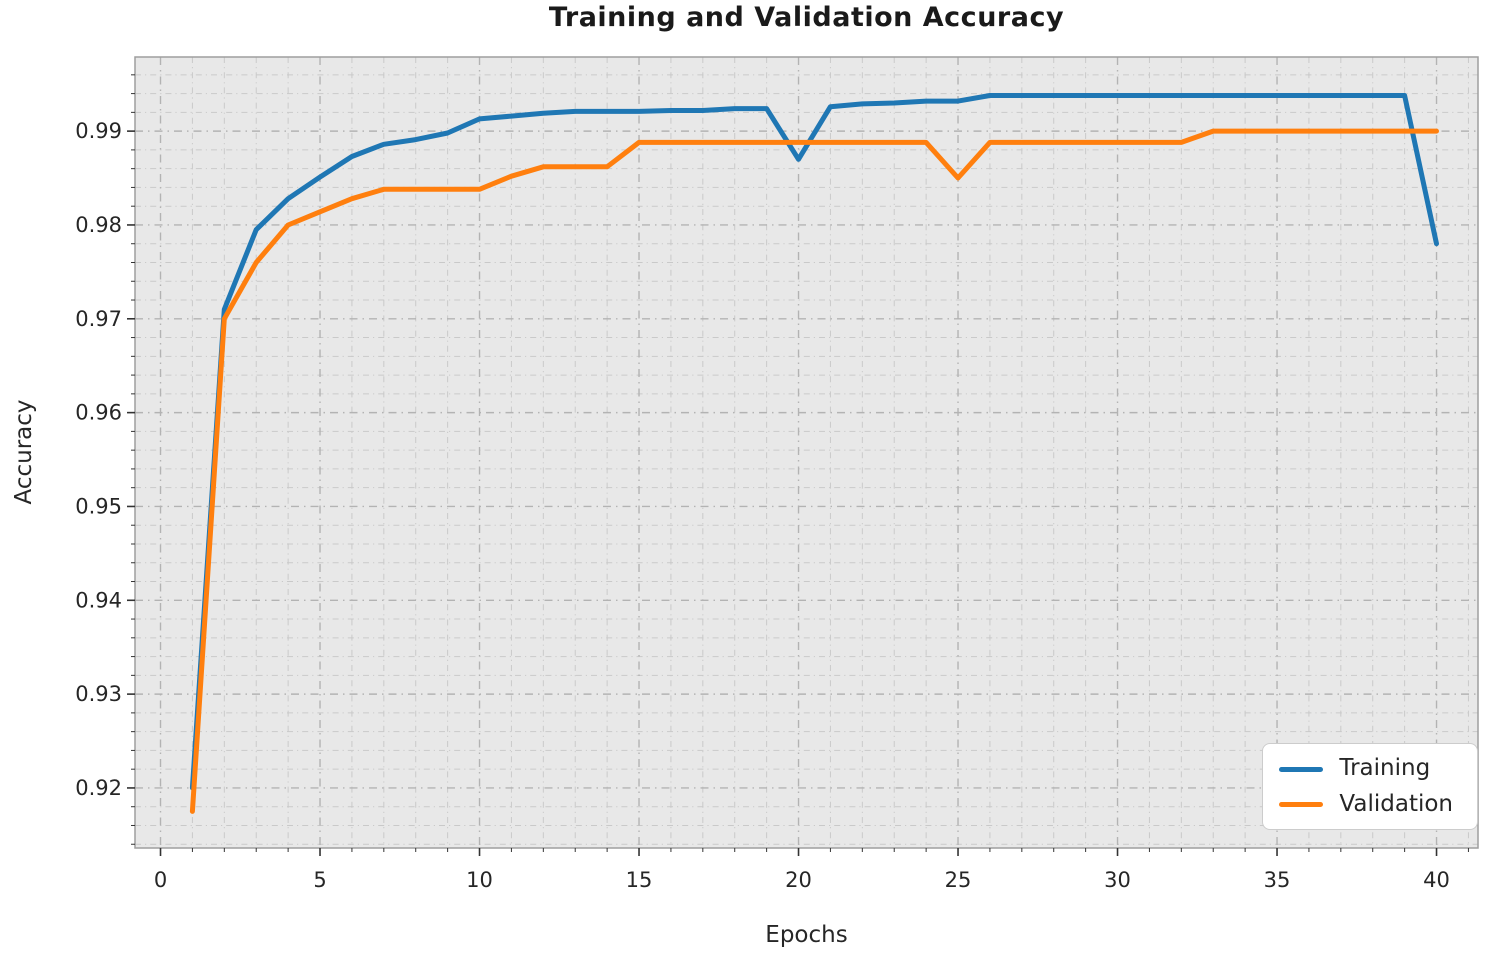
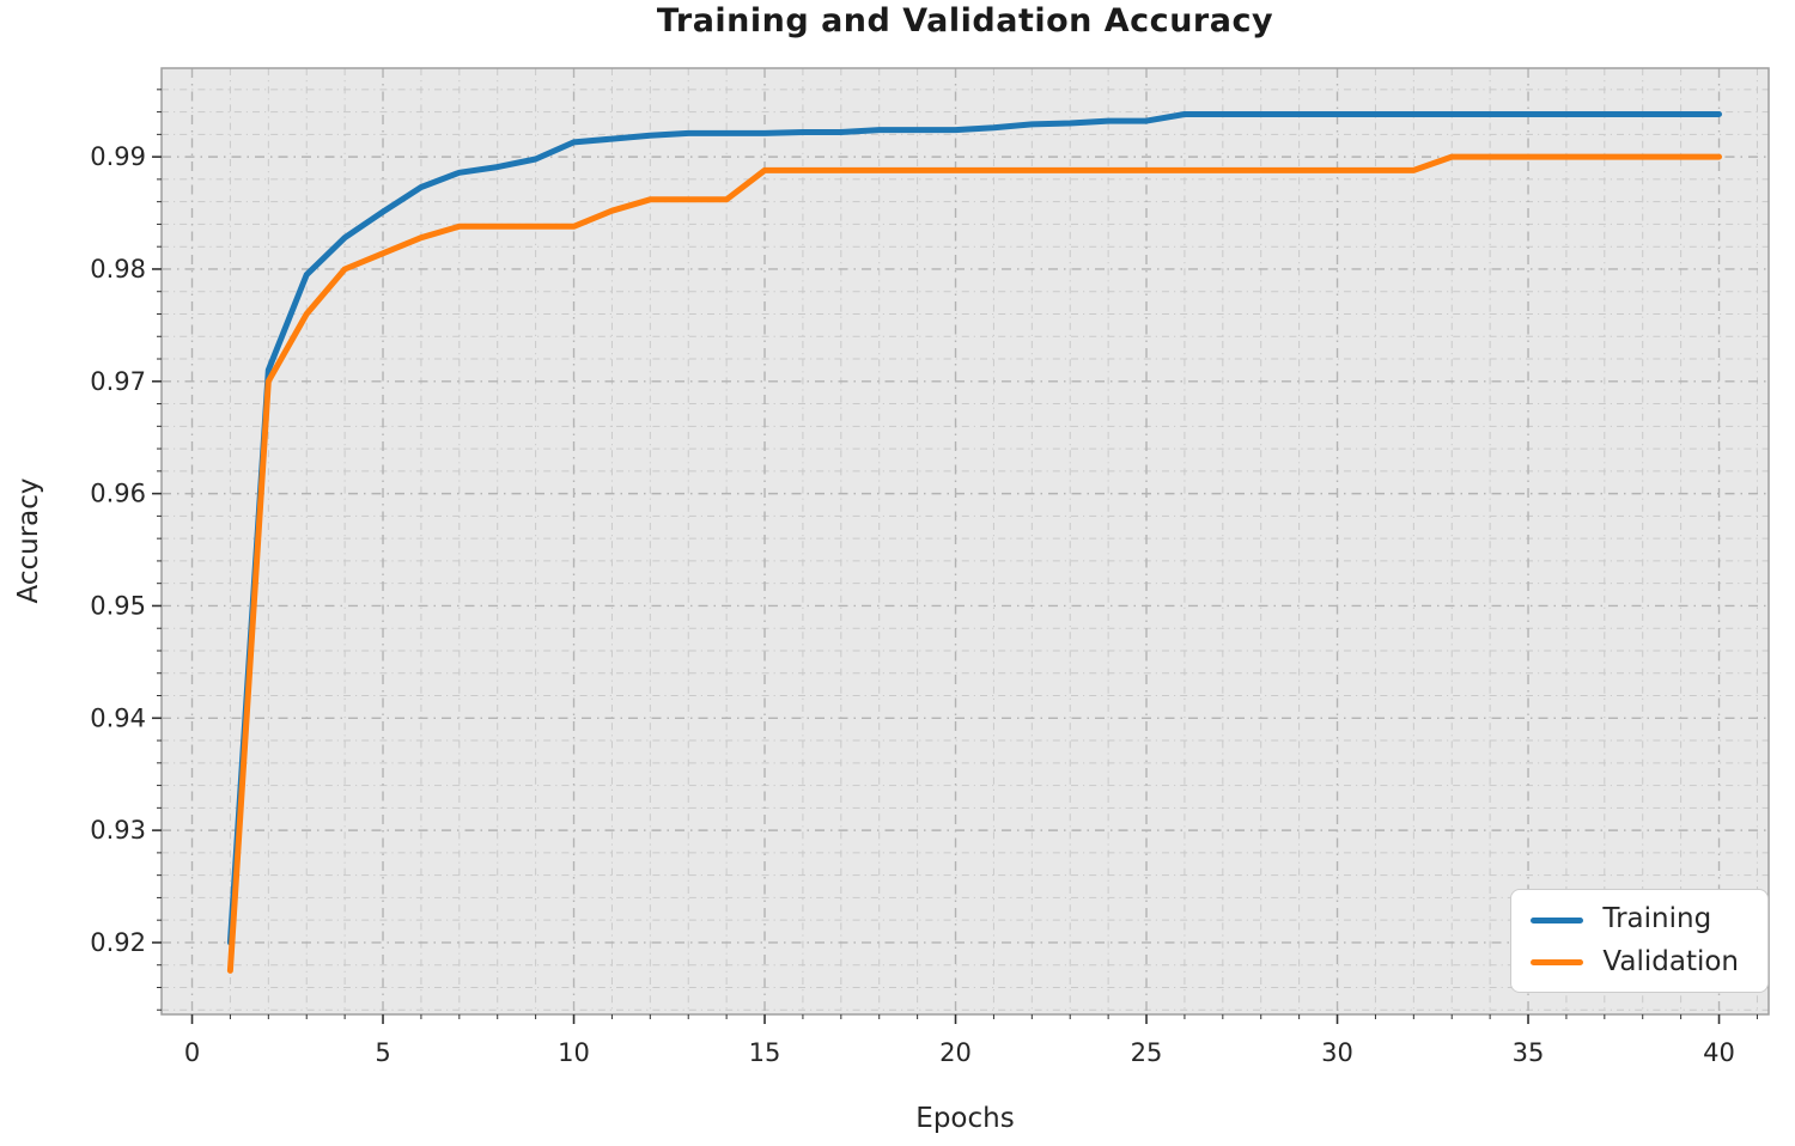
Training/20: 0.987 -> 0.992
Validation/25: 0.985 -> 0.989
Training/40: 0.978 -> 0.994
